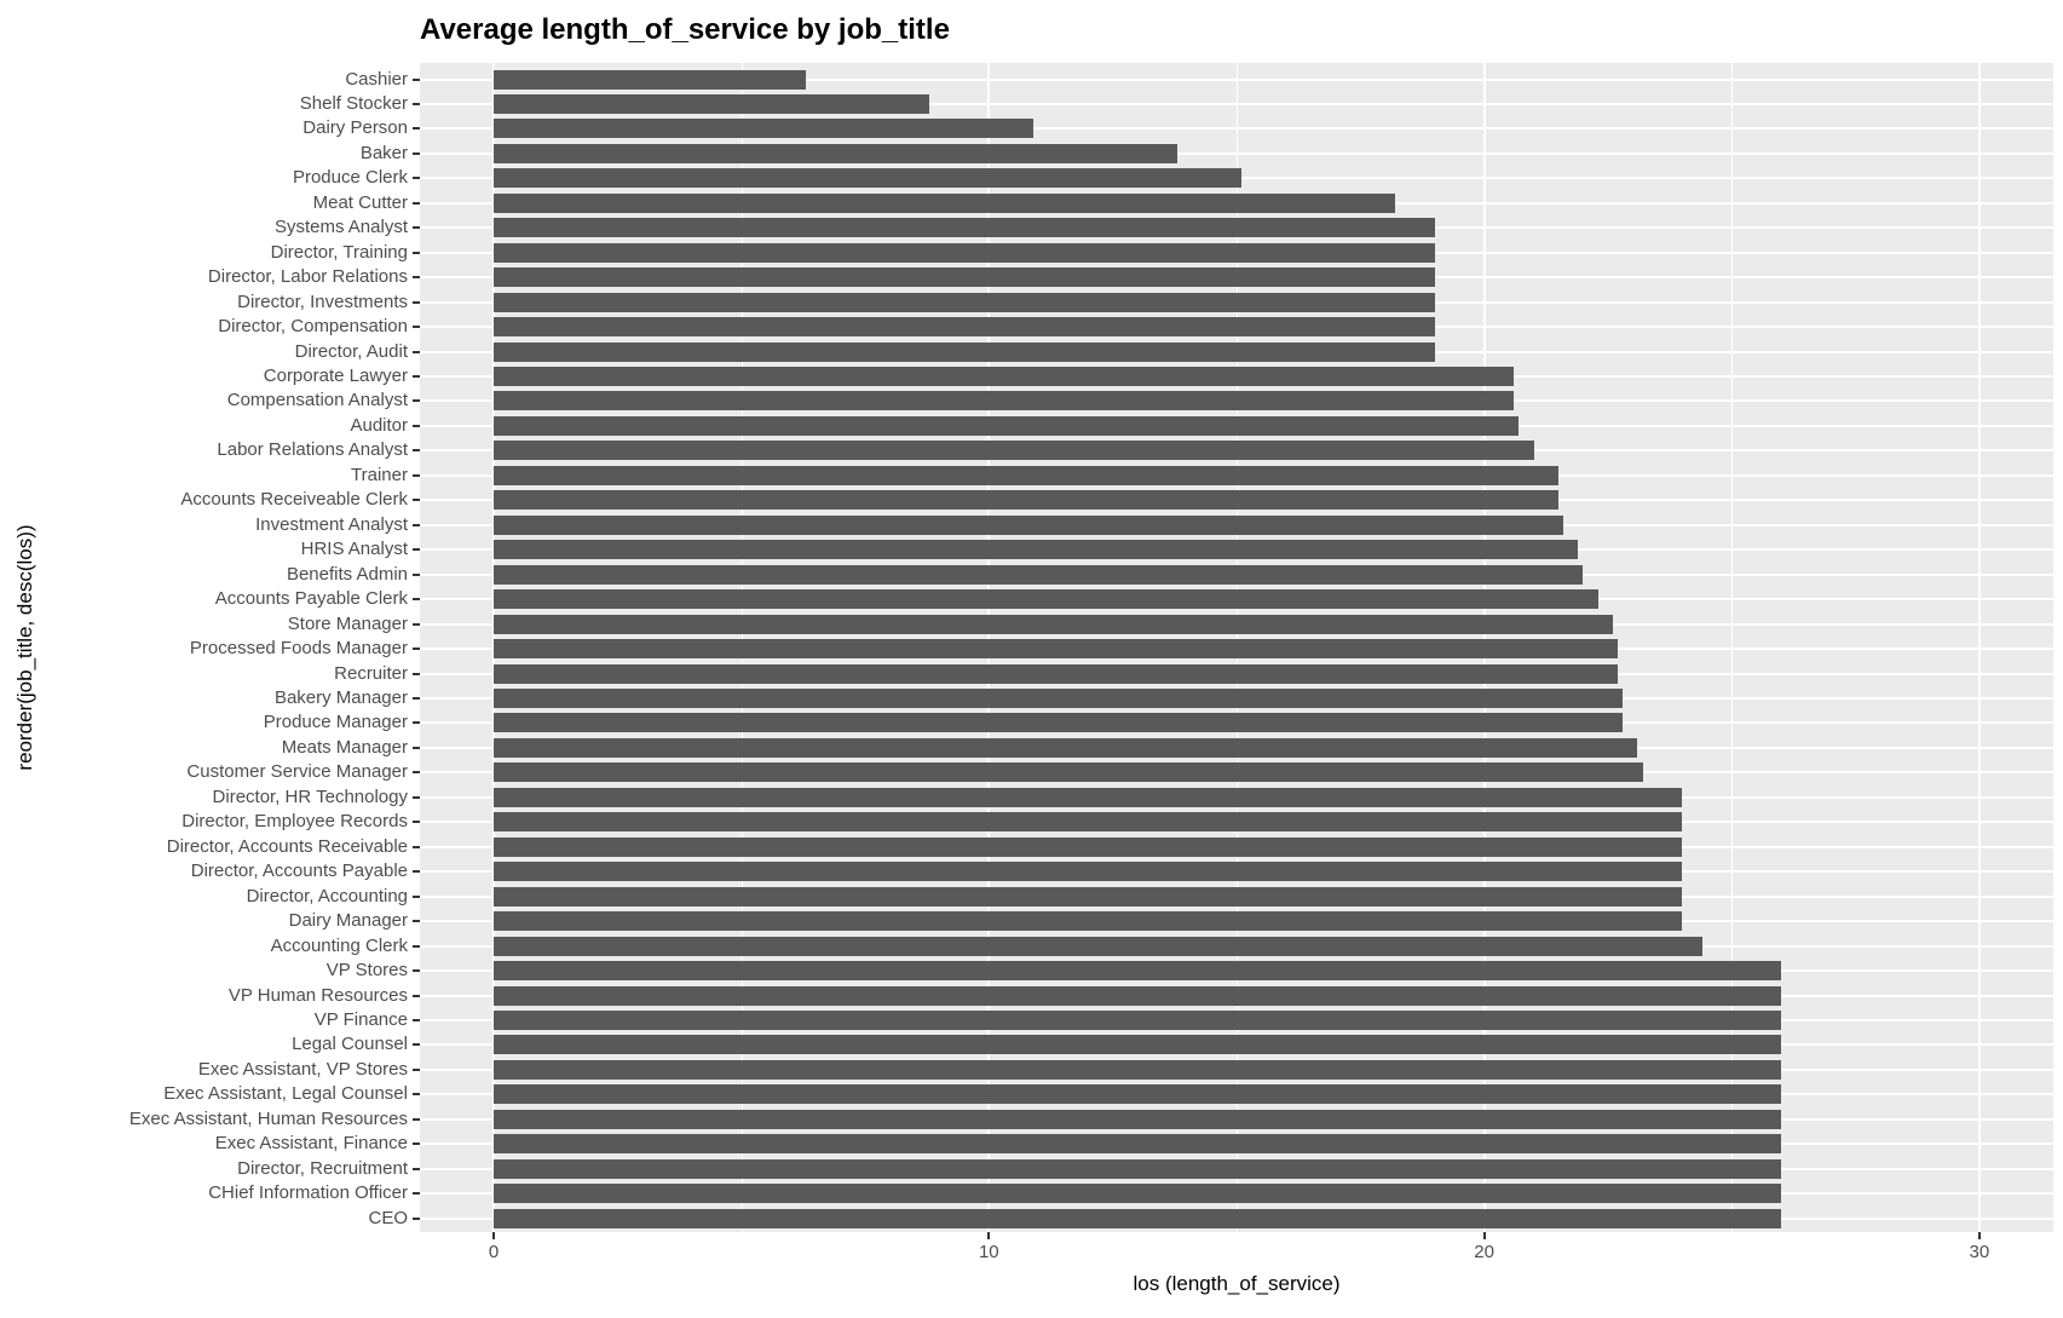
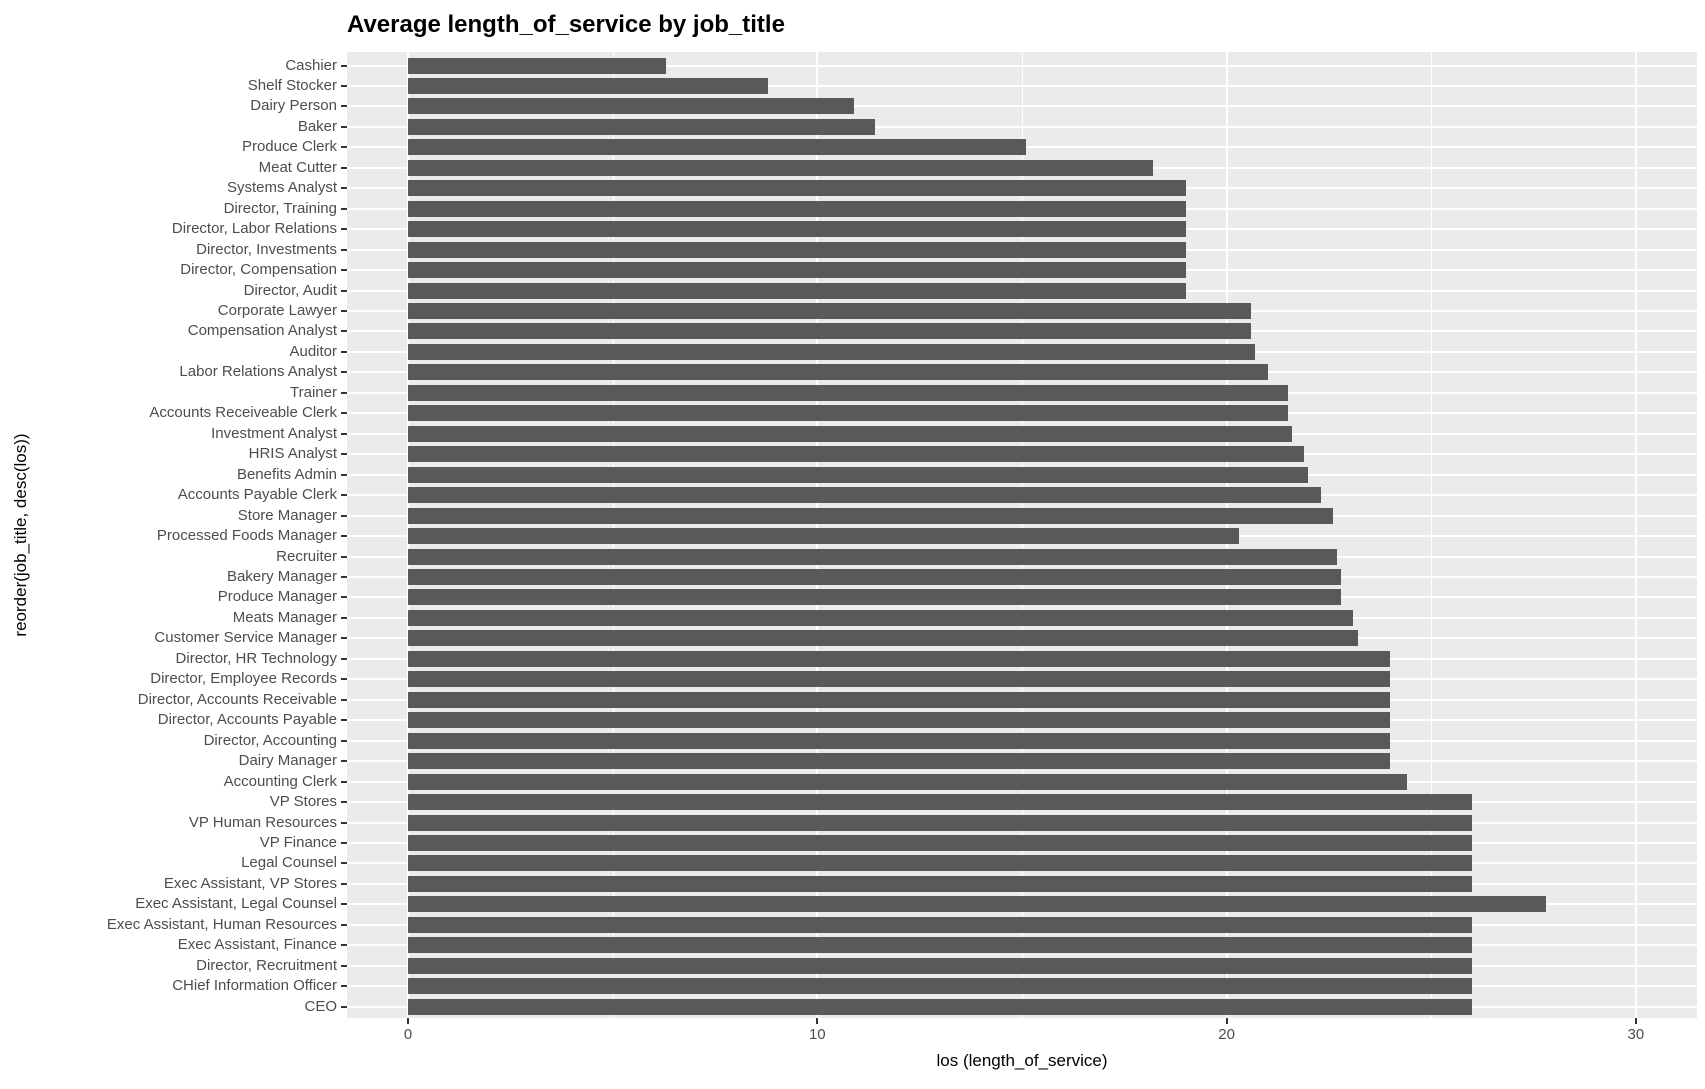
Baker: 13.8 -> 11.4
Processed Foods Manager: 22.7 -> 20.3
Exec Assistant, Legal Counsel: 26.0 -> 27.8
